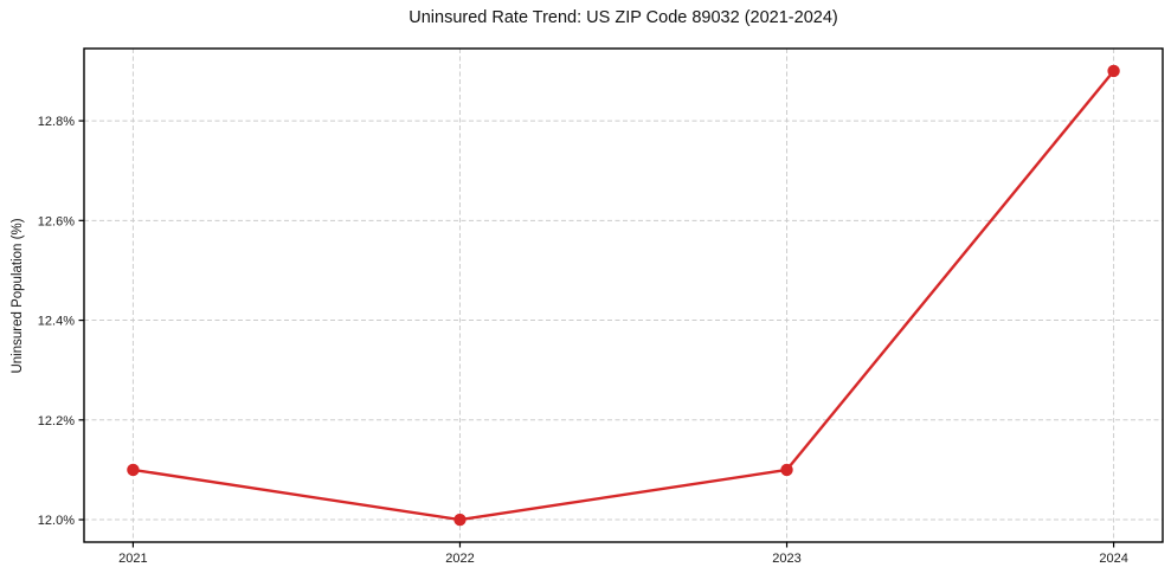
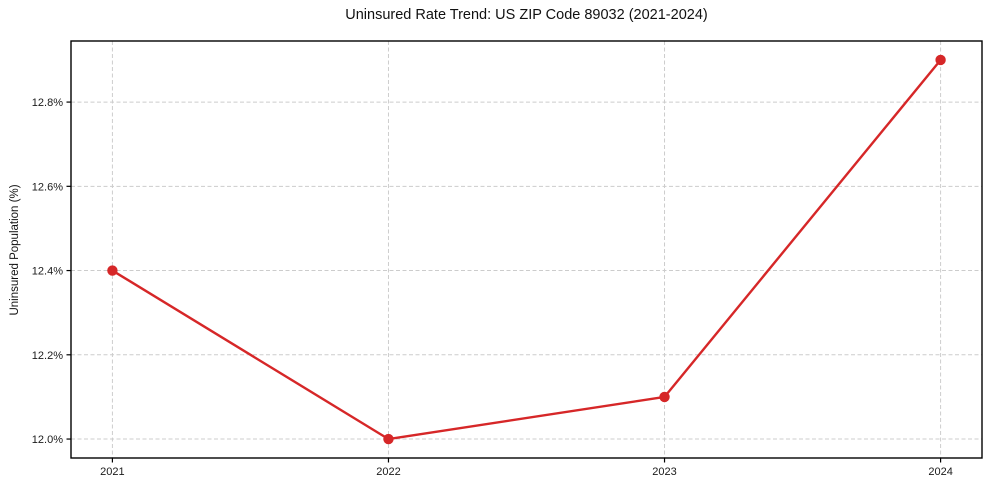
2021: 12.1% -> 12.4%
